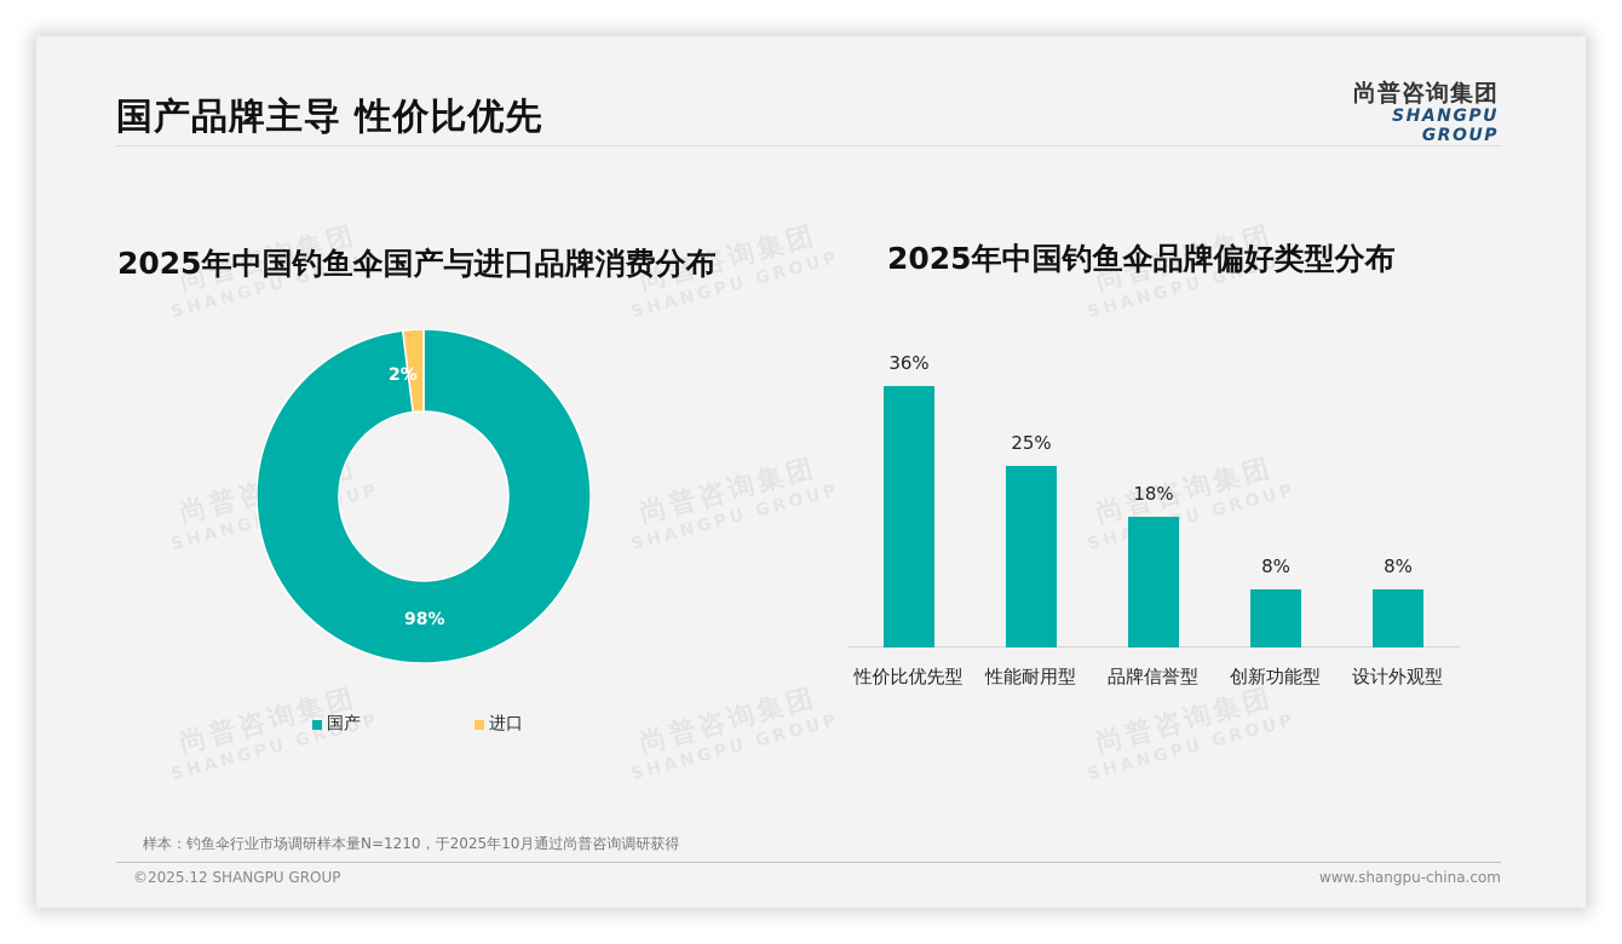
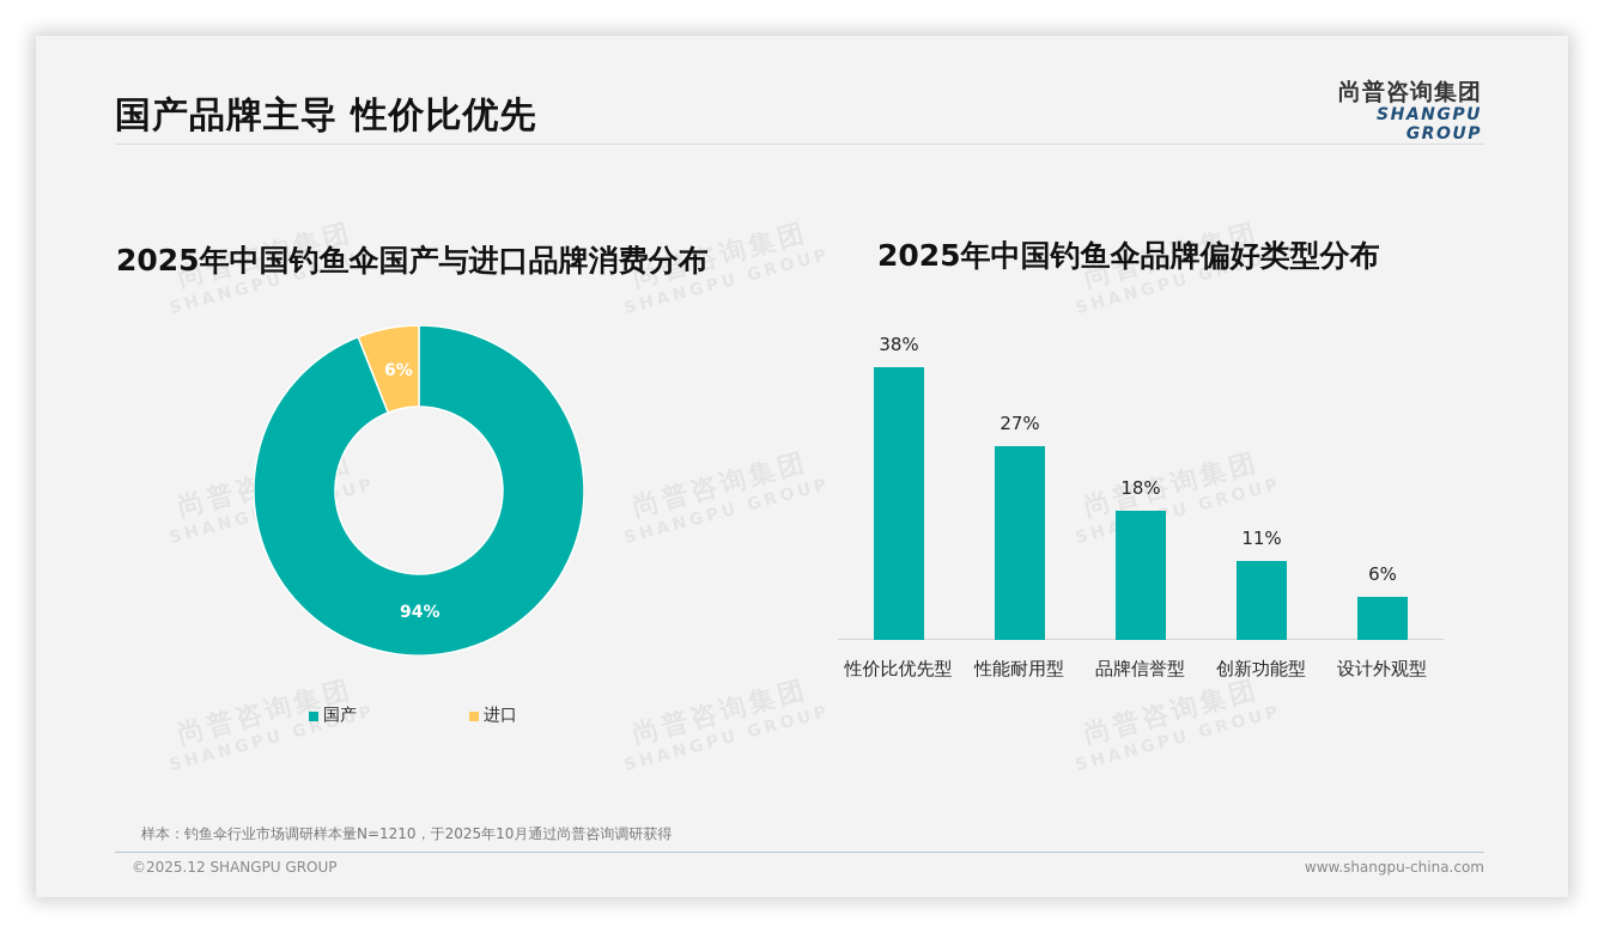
2025年中国钓鱼伞国产与进口品牌消费分布/国产: 98% -> 94%
2025年中国钓鱼伞国产与进口品牌消费分布/进口: 2% -> 6%
2025年中国钓鱼伞品牌偏好类型分布/性价比优先型: 36% -> 38%
2025年中国钓鱼伞品牌偏好类型分布/性能耐用型: 25% -> 27%
2025年中国钓鱼伞品牌偏好类型分布/创新功能型: 8% -> 11%
2025年中国钓鱼伞品牌偏好类型分布/设计外观型: 8% -> 6%
